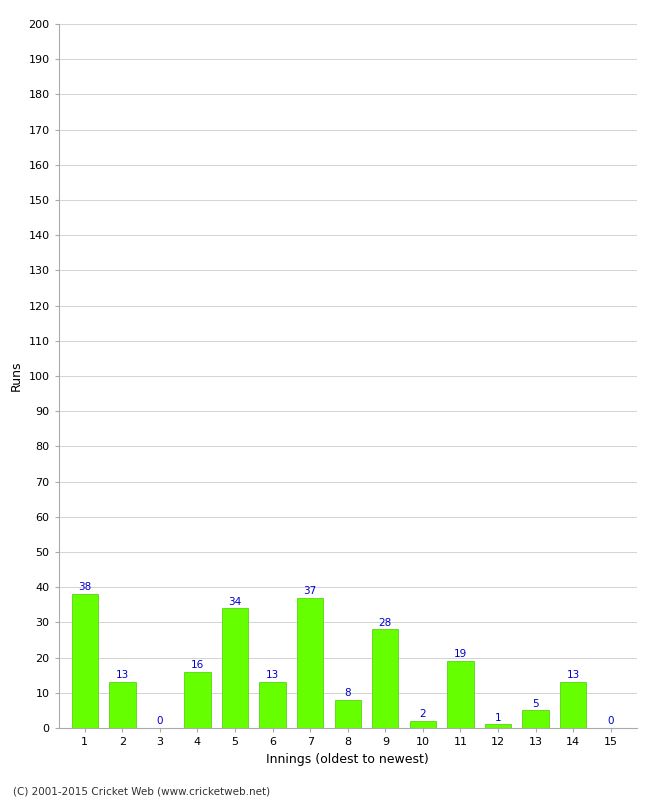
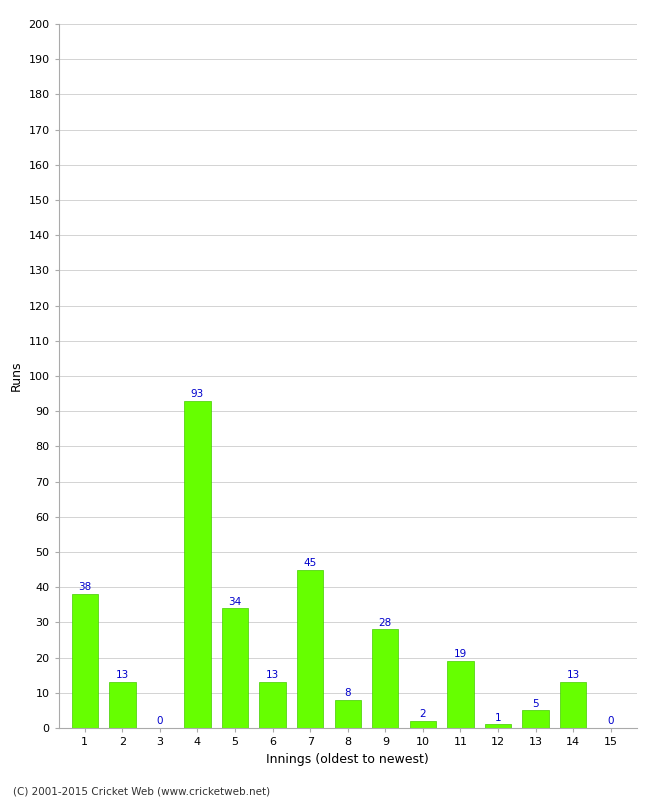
4: 16 -> 93
7: 37 -> 45
